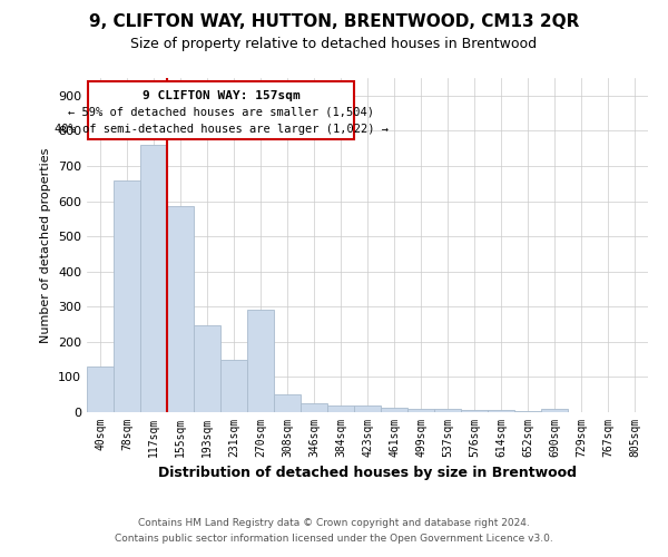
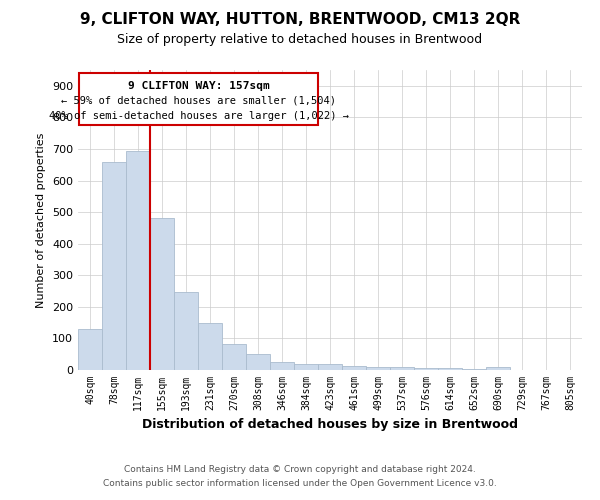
117sqm: 760 -> 695
155sqm: 585 -> 480
270sqm: 290 -> 83
